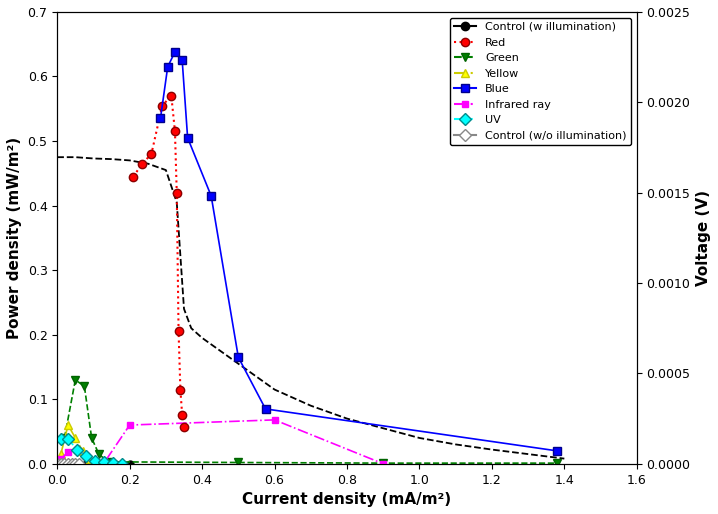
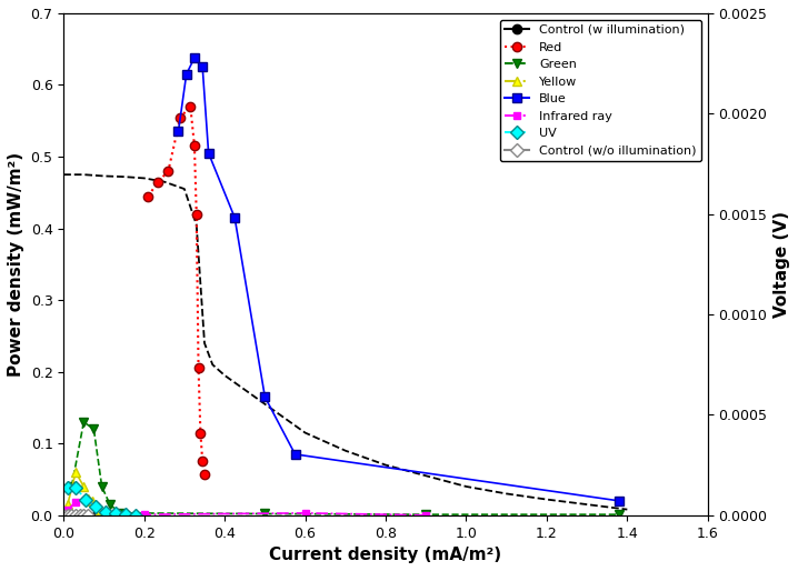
Infrared ray/0.2: 0.060 -> 0.001
Infrared ray/0.6: 0.068 -> 0.003
